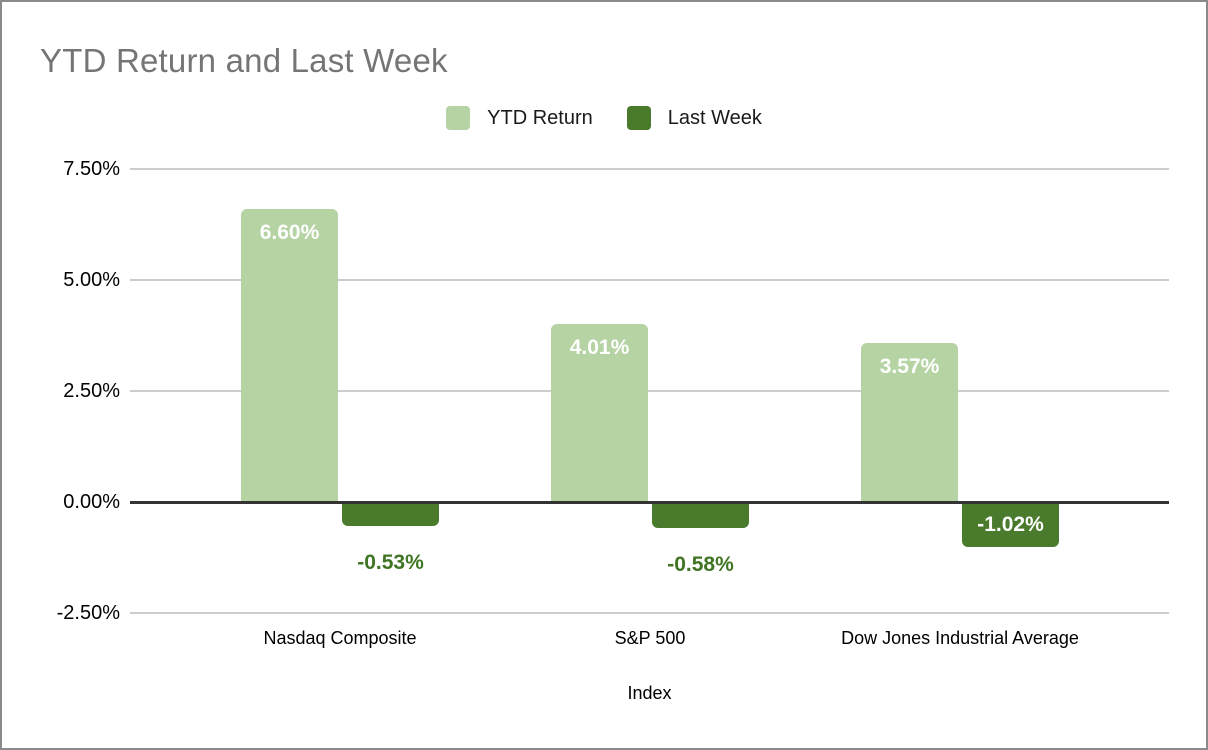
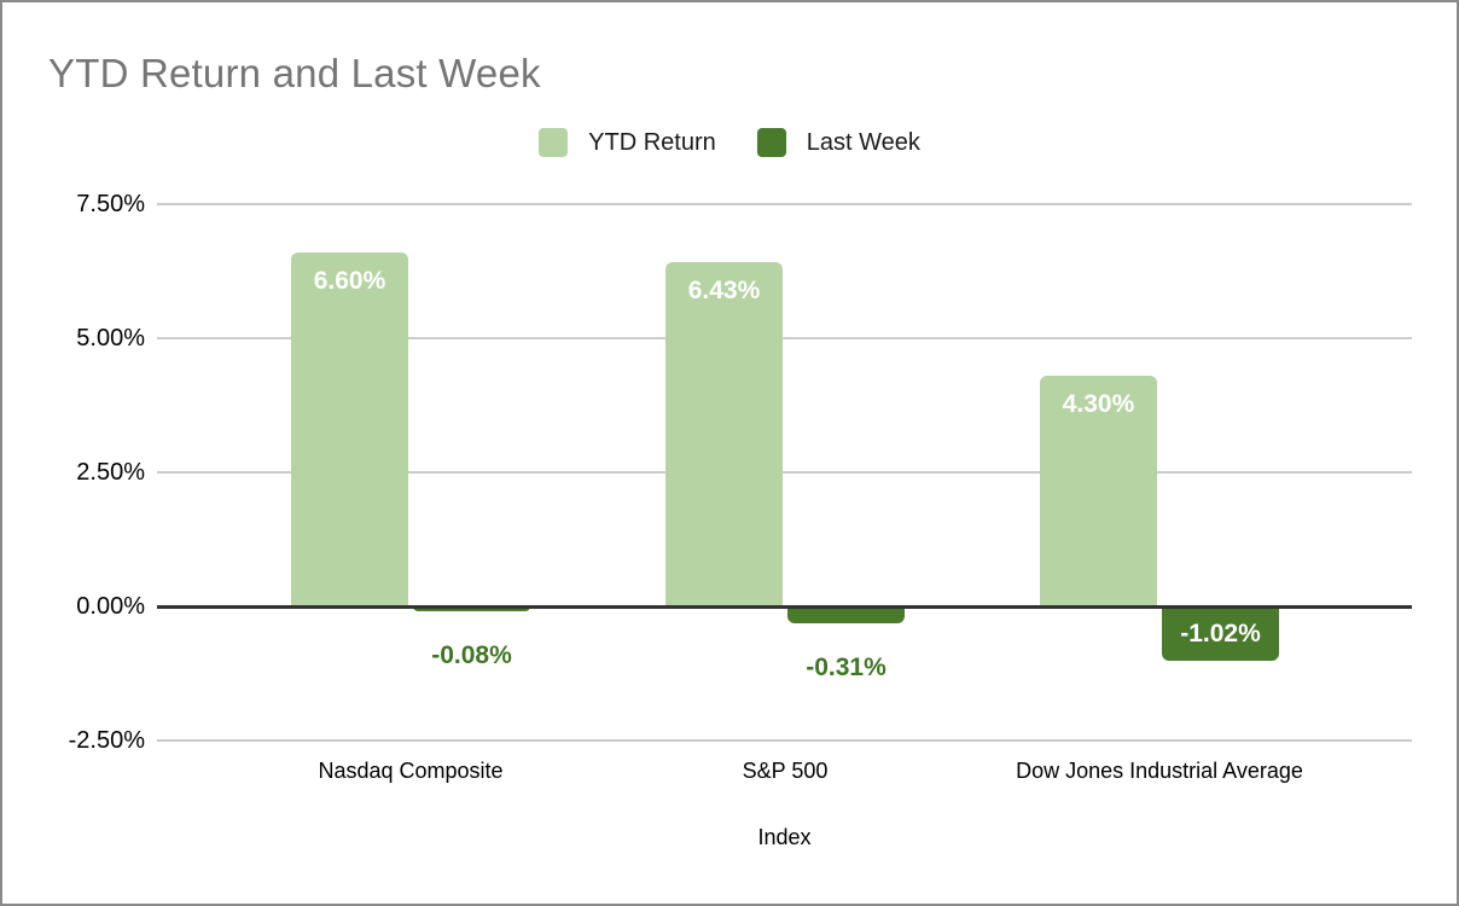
Last Week/Nasdaq Composite: -0.53% -> -0.08%
YTD Return/S&P 500: 4.01% -> 6.43%
Last Week/S&P 500: -0.58% -> -0.31%
YTD Return/Dow Jones Industrial Average: 3.57% -> 4.30%
